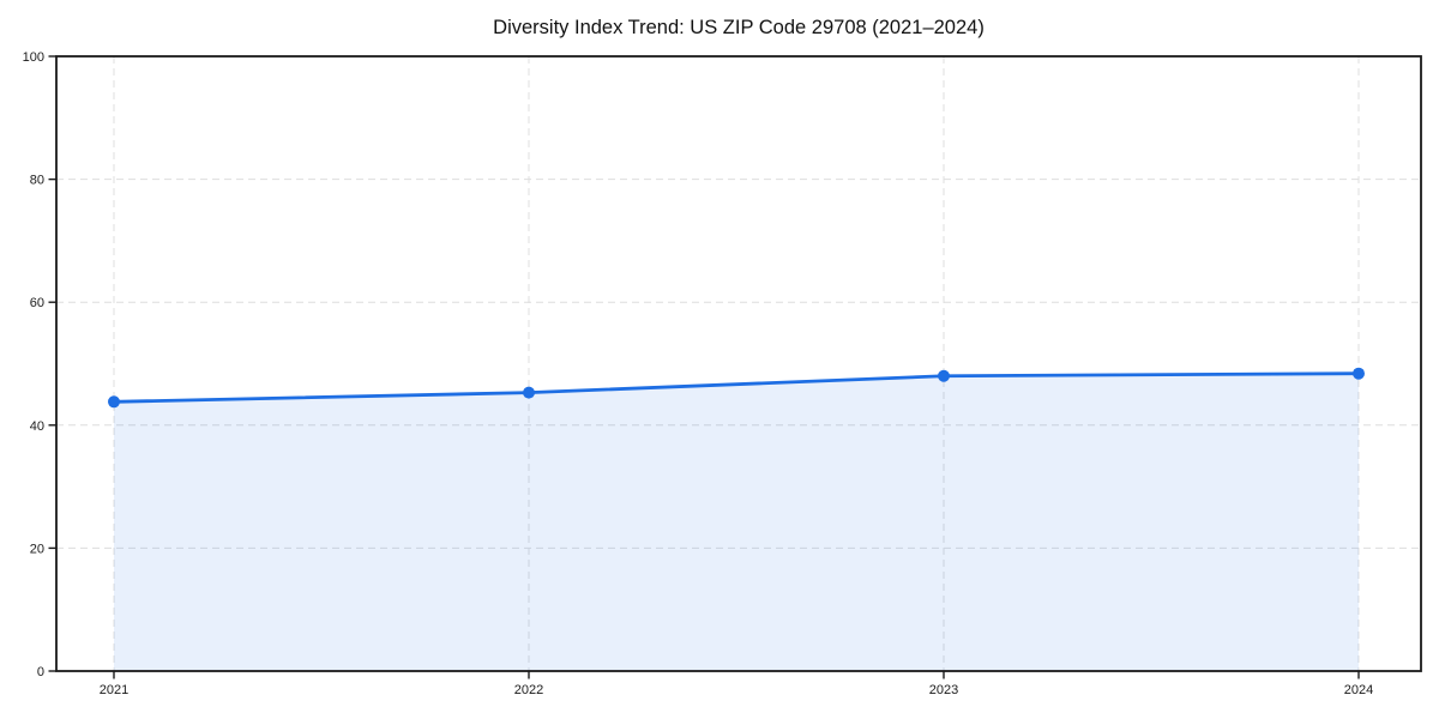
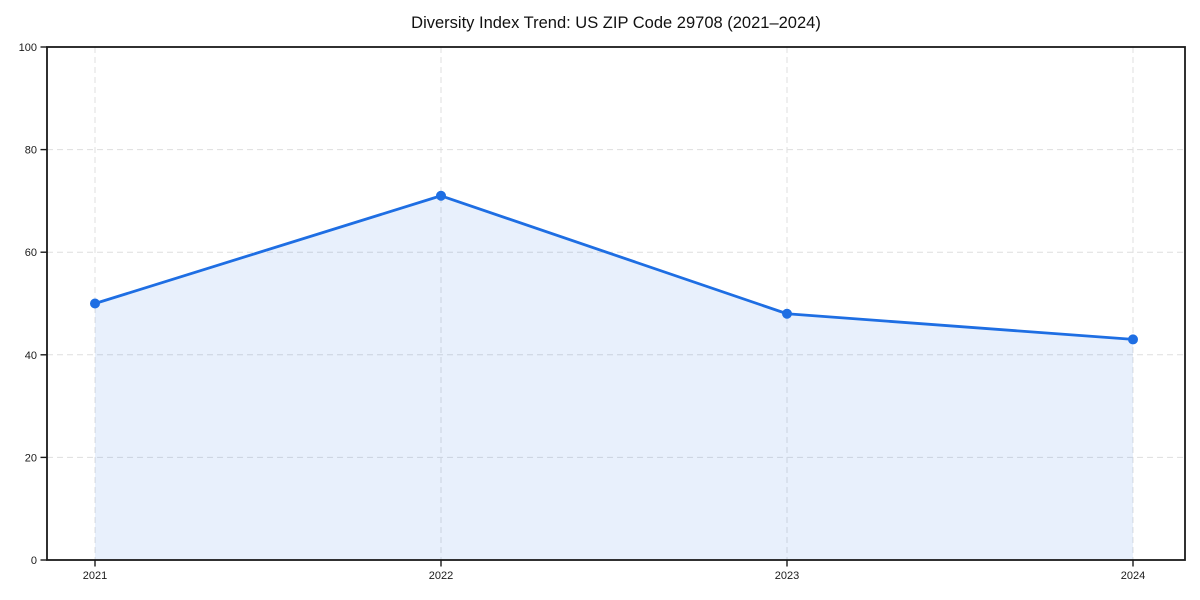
2021: 44 -> 50
2022: 45 -> 71
2024: 48 -> 43
